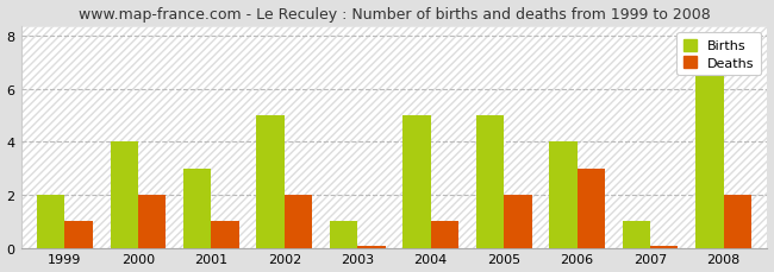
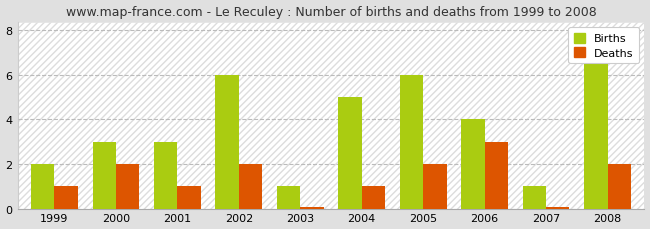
Births/2000: 4 -> 3
Births/2002: 5 -> 6
Births/2005: 5 -> 6
